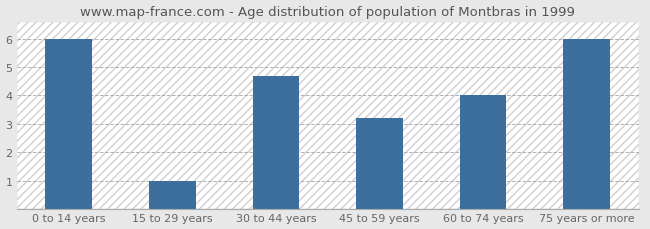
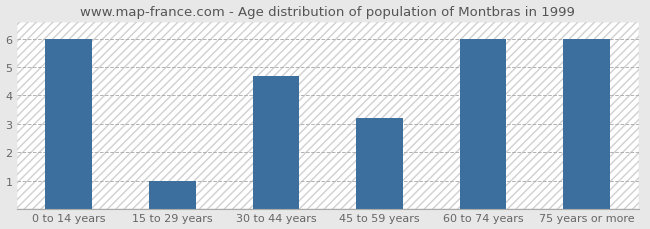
60 to 74 years: 4.0 -> 6.0
